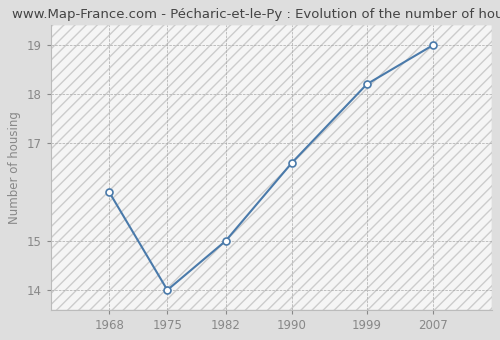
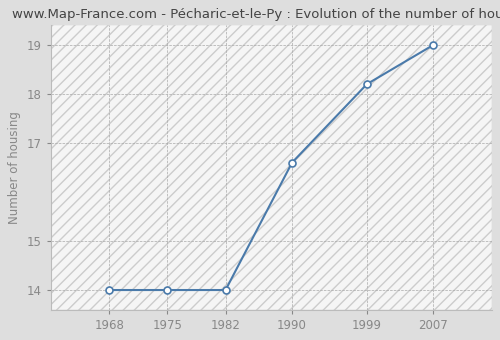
1968: 16.0 -> 14.0
1982: 15.0 -> 14.0
